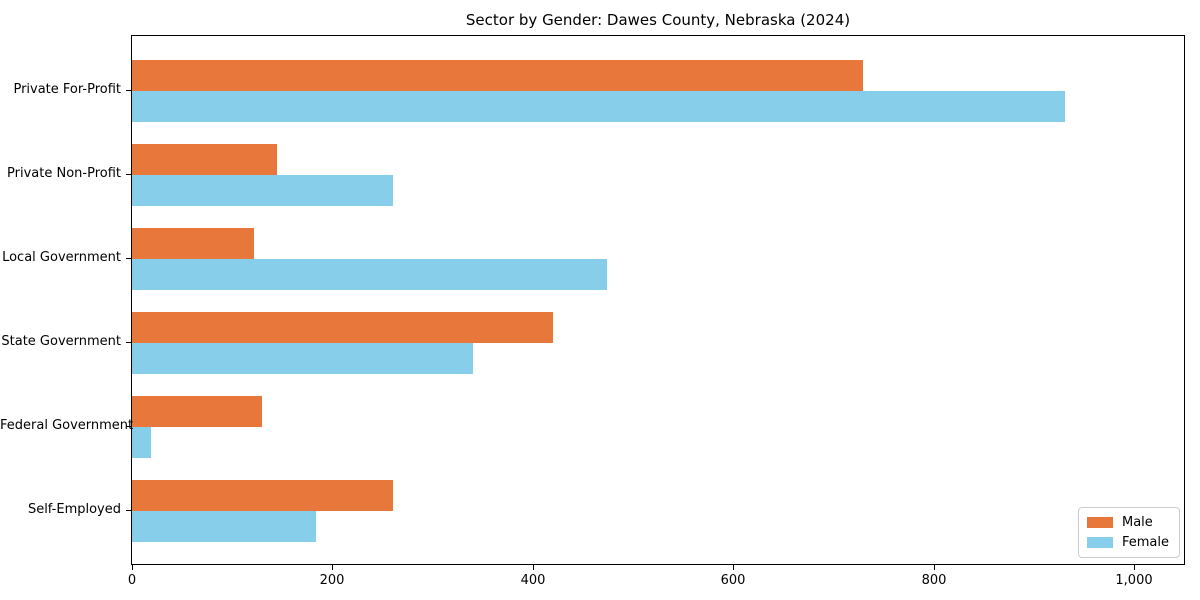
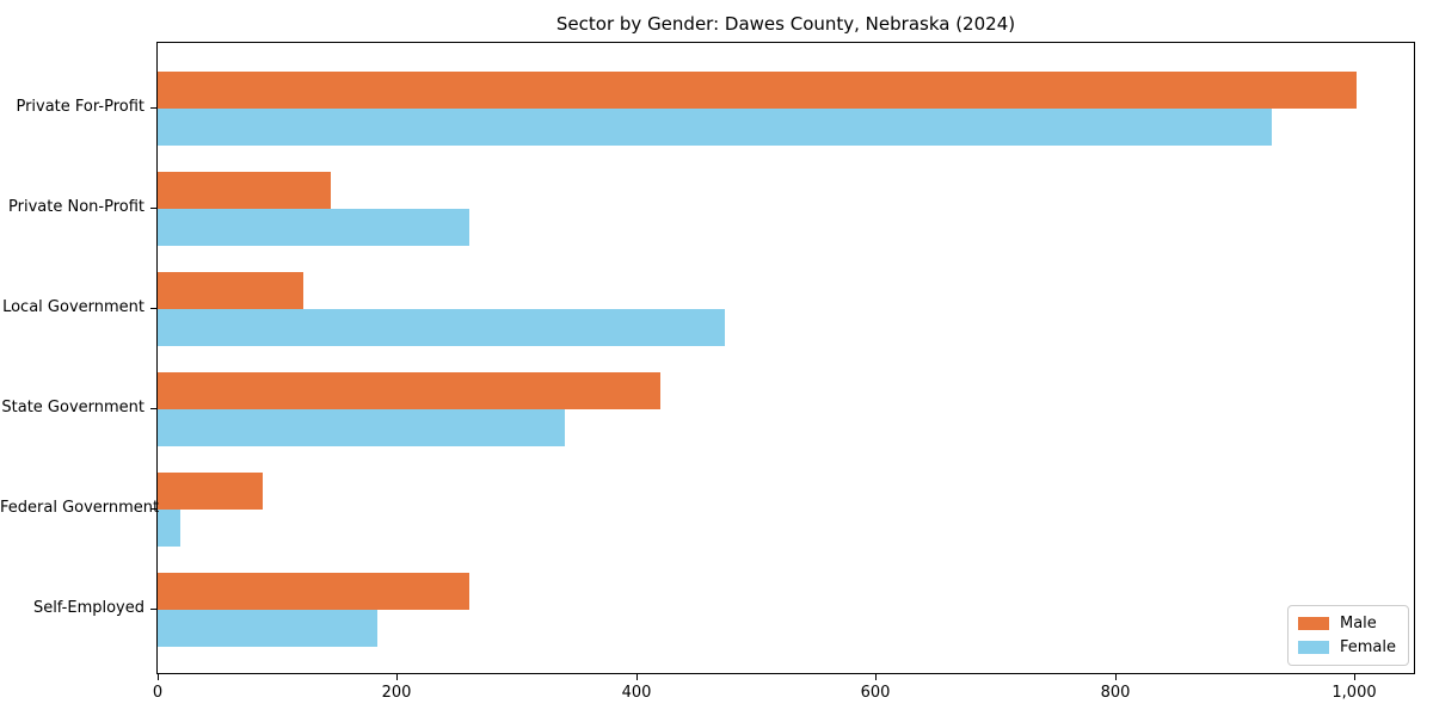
Male/Private For-Profit: 730 -> 1000
Male/Federal Government: 130 -> 90
